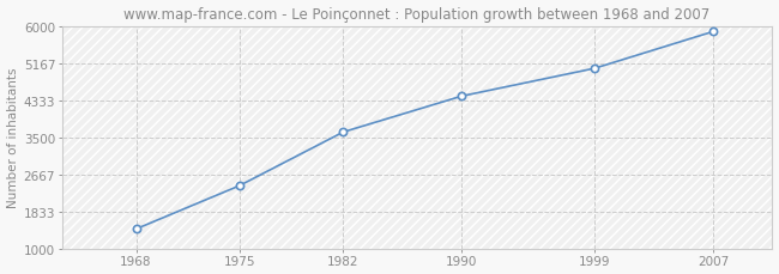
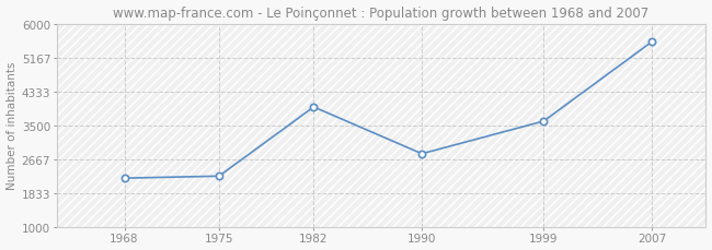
1968: 1440 -> 2200
1975: 2420 -> 2250
1982: 3620 -> 3950
1990: 4420 -> 2800
1999: 5050 -> 3600
2007: 5870 -> 5550
